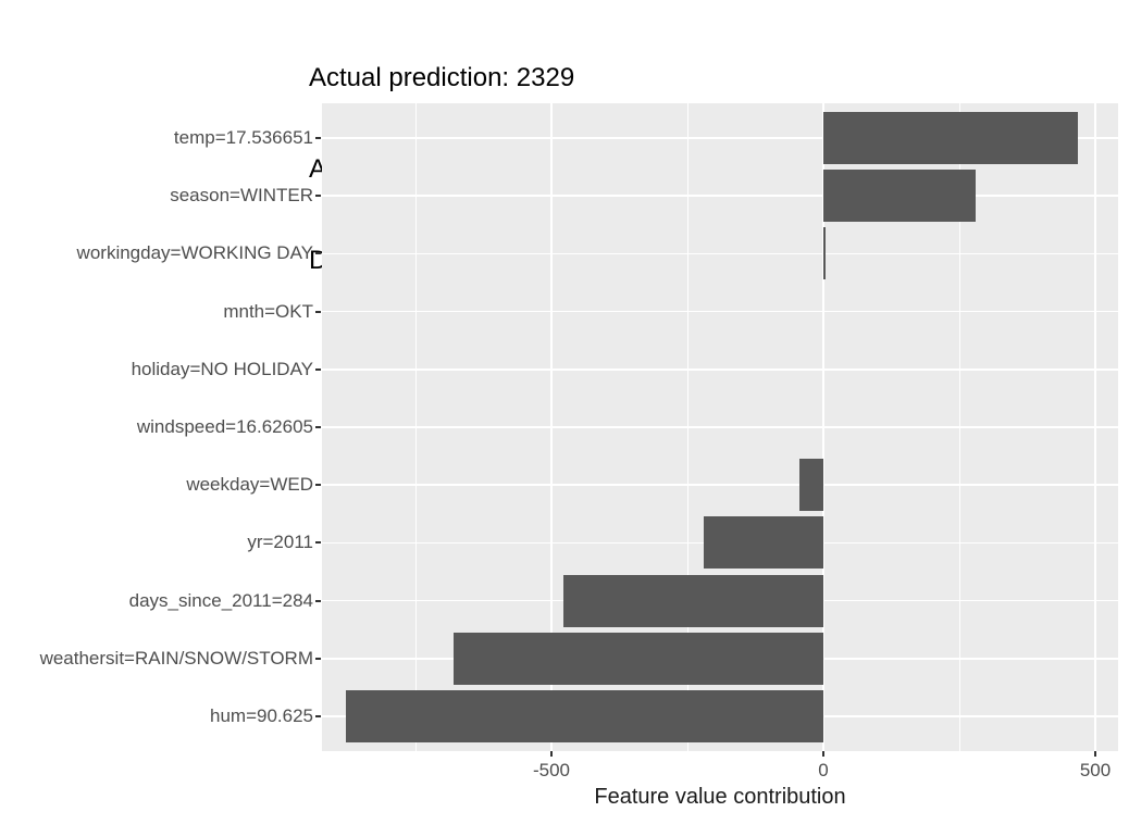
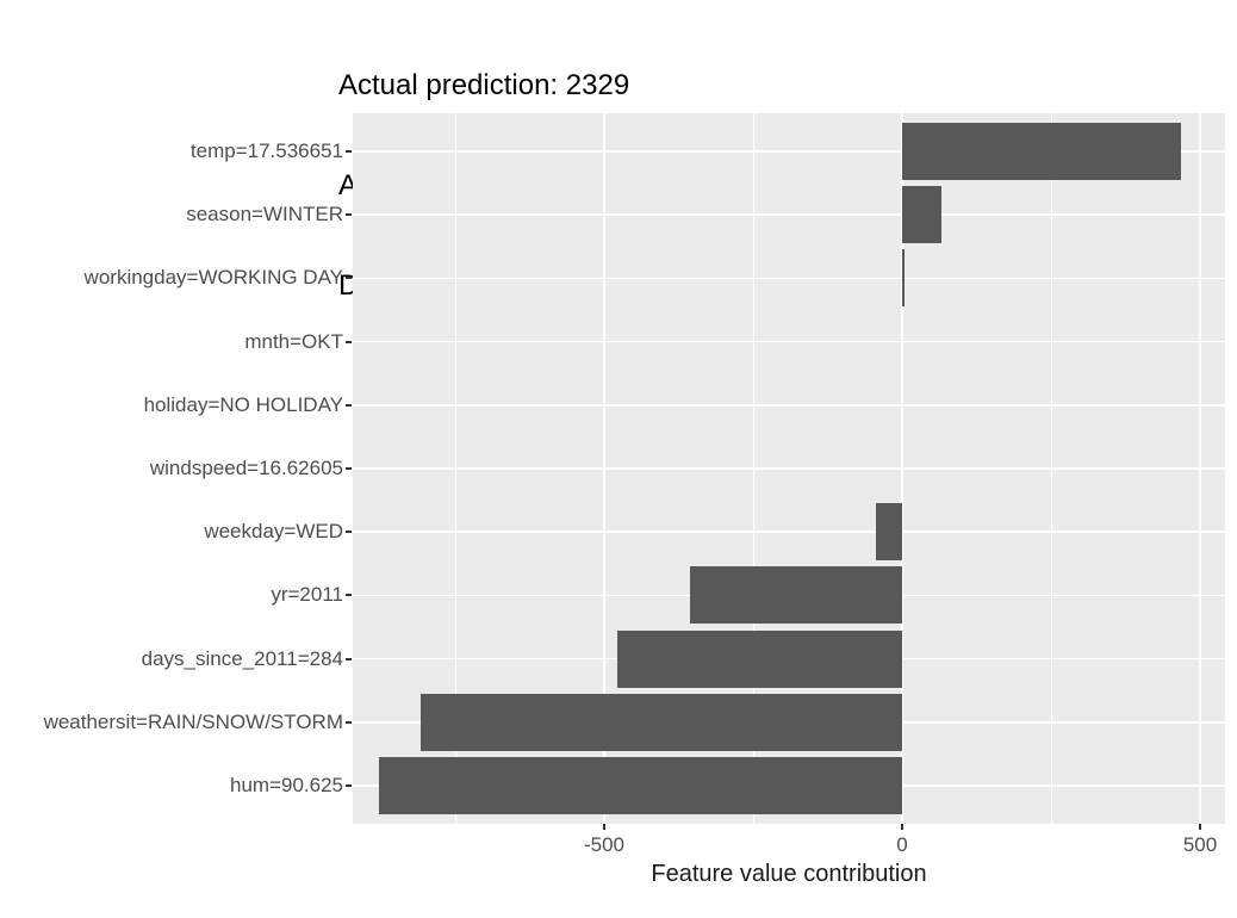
season=WINTER: 280 -> 70
yr=2011: -220 -> -360
weathersit=RAIN/SNOW/STORM: -680 -> -810
